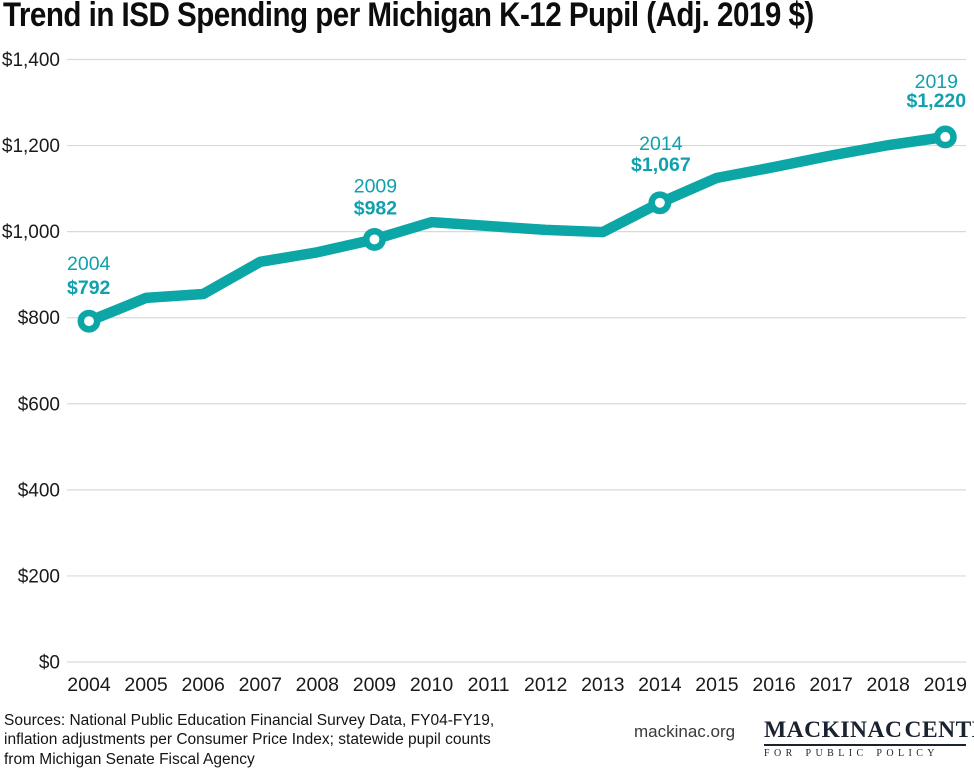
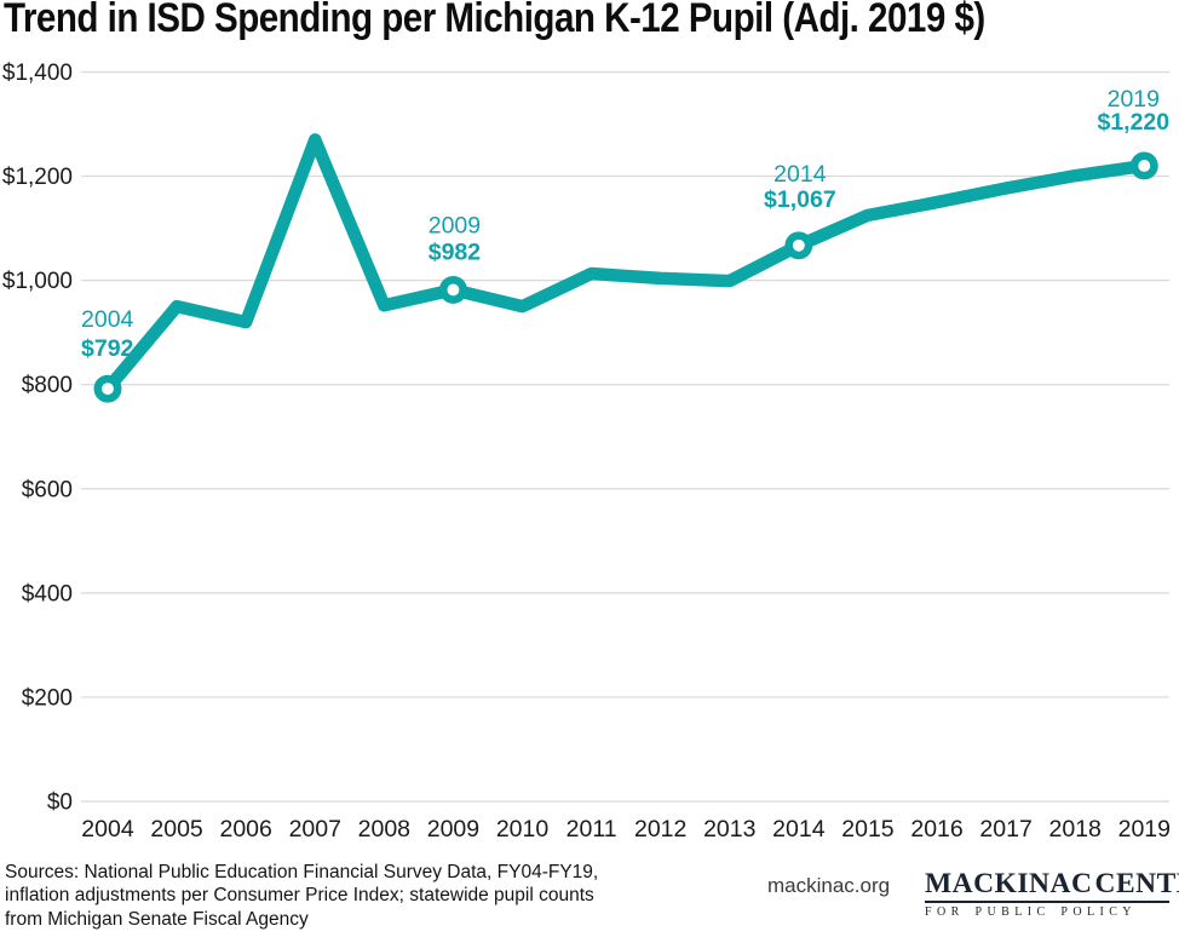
2005: $850 -> $950
2006: $860 -> $920
2007: $930 -> $1270
2010: $1020 -> $950
